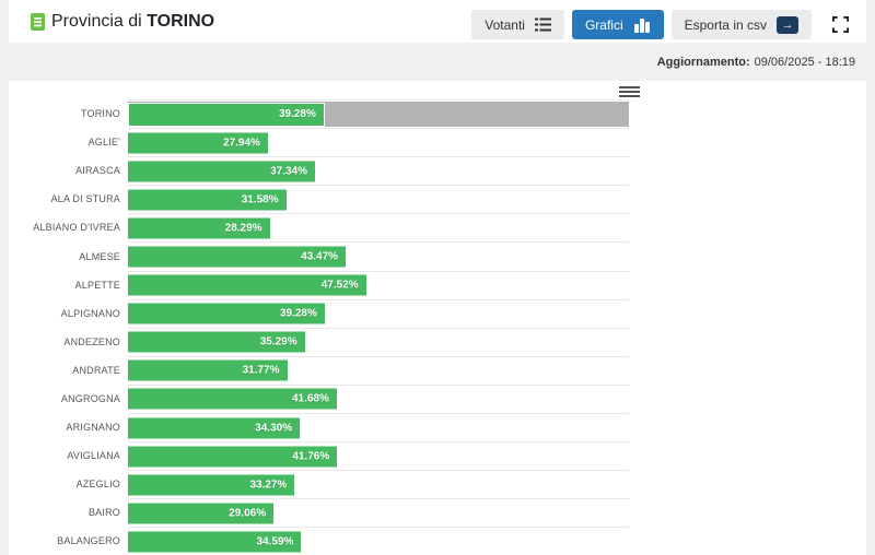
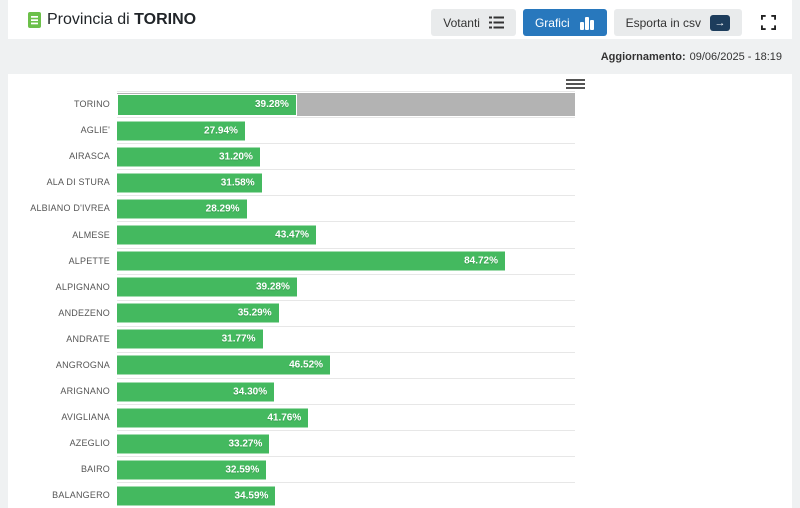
AIRASCA: 37.34% -> 31.20%
ALPETTE: 47.52% -> 84.72%
ANGROGNA: 41.68% -> 46.52%
BAIRO: 29.06% -> 32.59%
